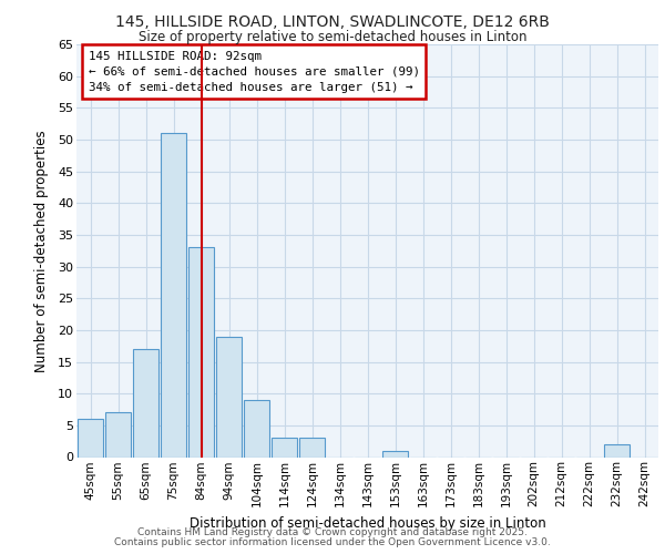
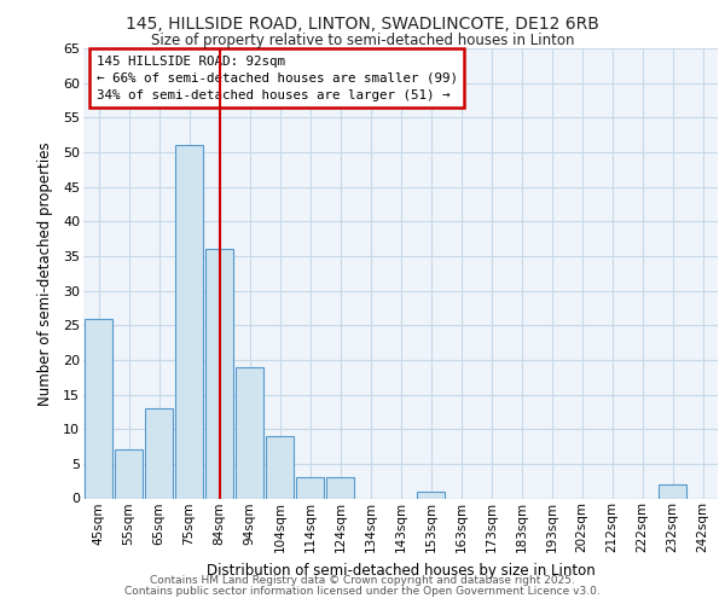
45sqm: 6 -> 26
65sqm: 17 -> 13
84sqm: 33 -> 36
